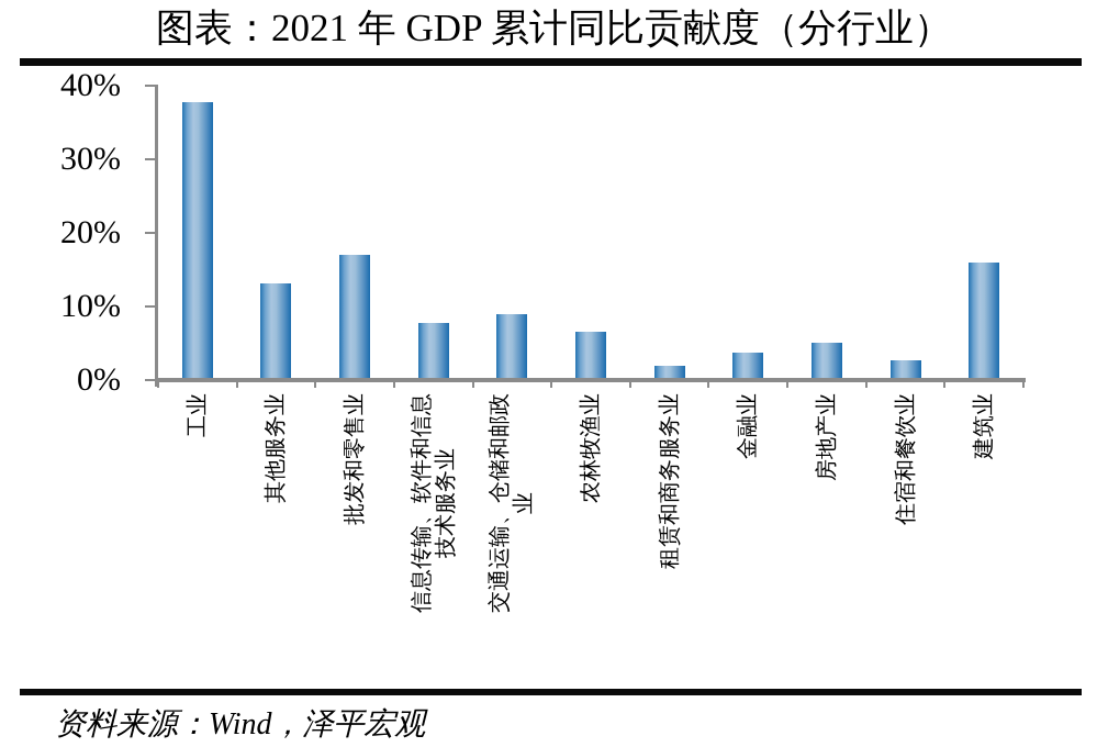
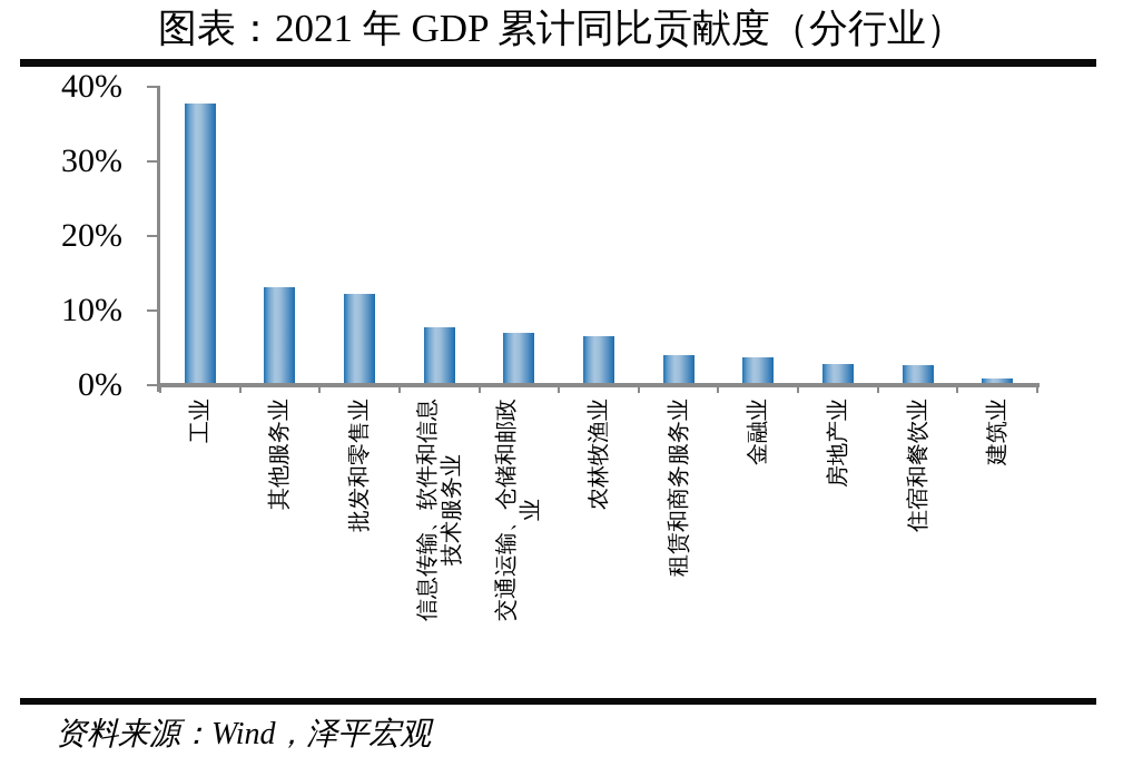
批发和零售业: 17% -> 12%
交通运输、仓储和邮政业: 9% -> 7%
租赁和商务服务业: 2% -> 4%
房地产业: 5% -> 3%
建筑业: 16% -> 1%
